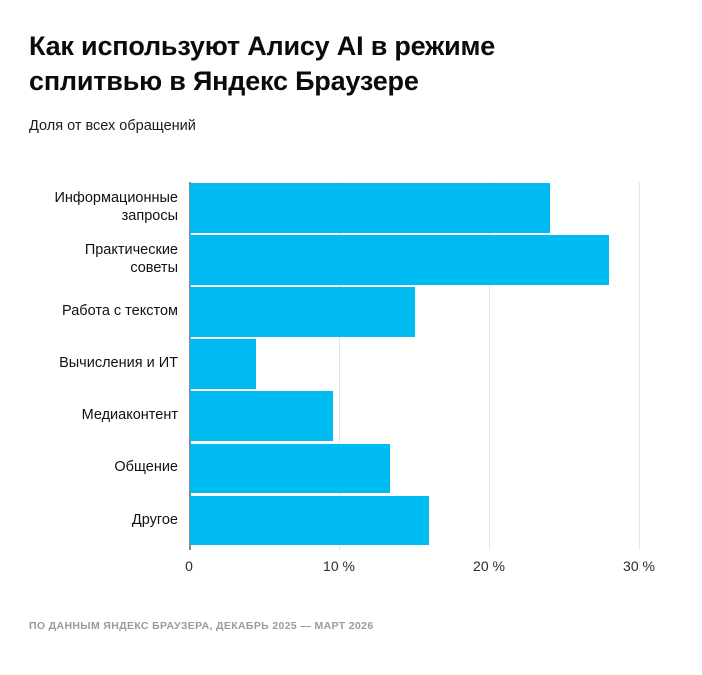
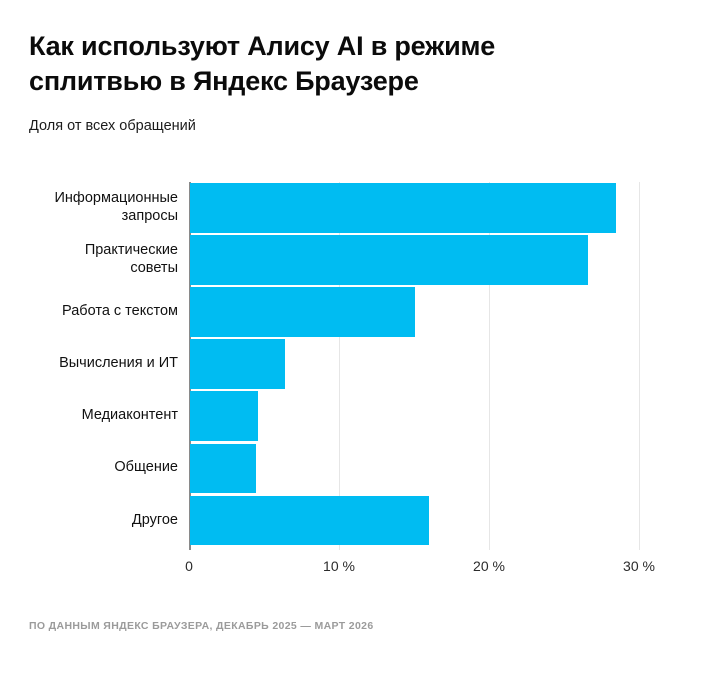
Информационные запросы: 24.0% -> 28.4%
Практические советы: 27.9% -> 26.5%
Вычисления и ИТ: 4.4% -> 6.3%
Медиаконтент: 9.5% -> 4.5%
Общение: 13.3% -> 4.4%
